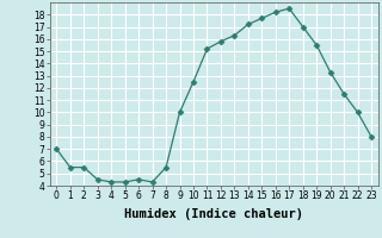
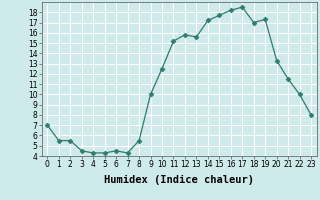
13: 16.3 -> 15.6
19: 15.5 -> 17.3
